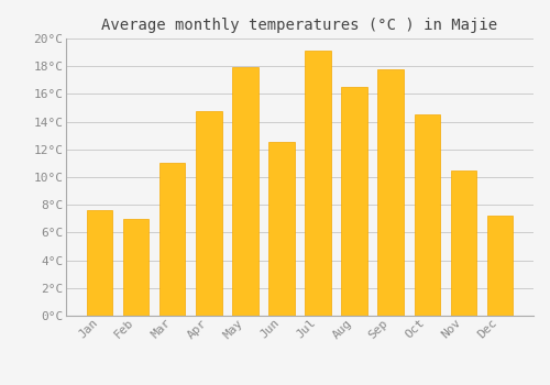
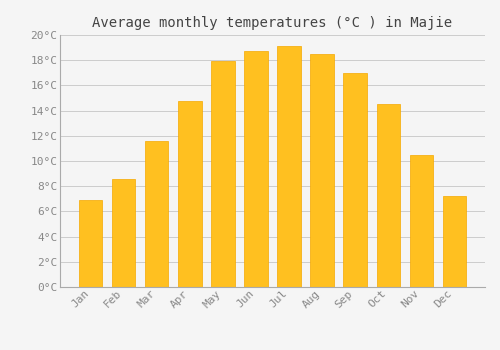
Jan: 7.6°C -> 6.9°C
Feb: 7.0°C -> 8.6°C
Mar: 11.0°C -> 11.6°C
Jun: 12.5°C -> 18.7°C
Aug: 16.5°C -> 18.5°C
Sep: 17.8°C -> 17.0°C
